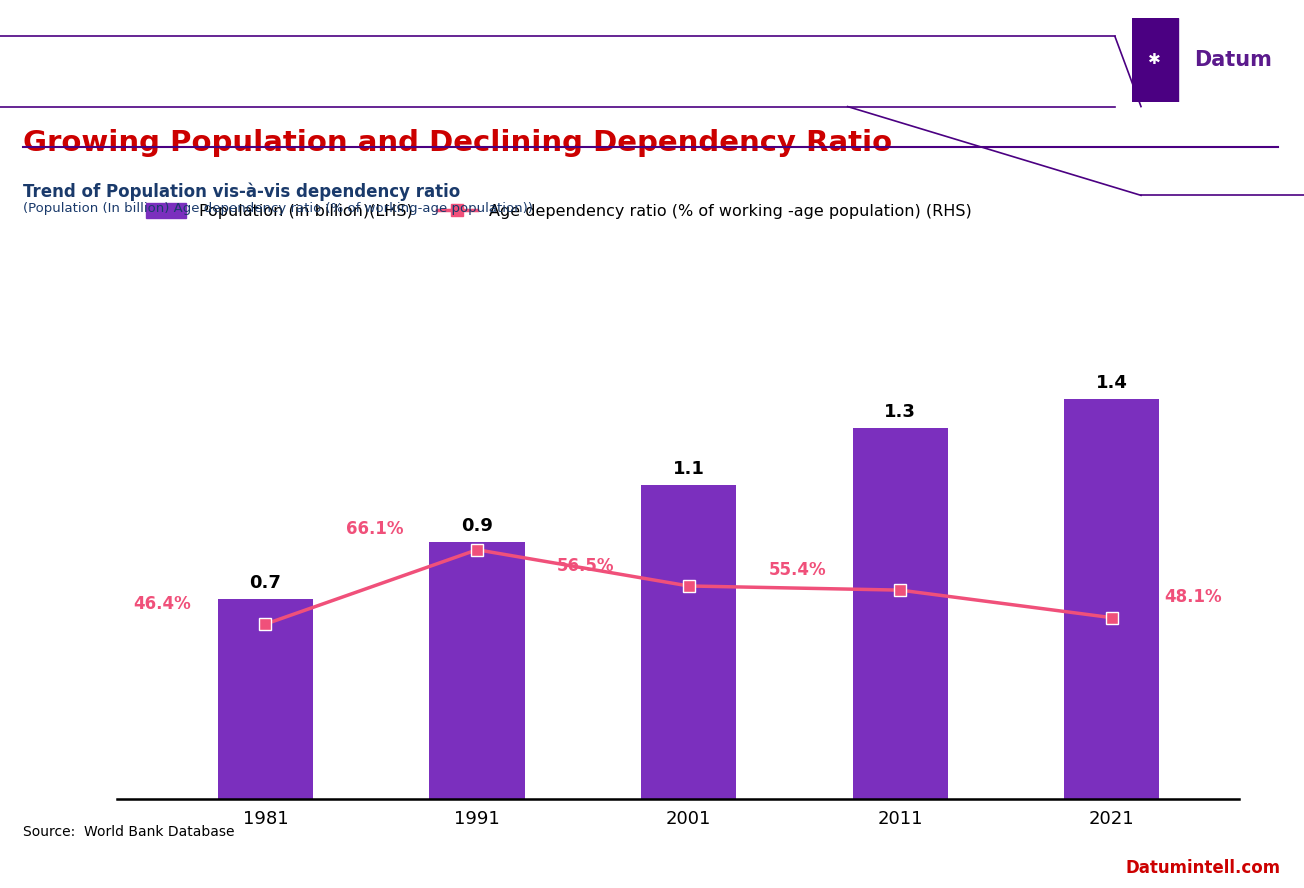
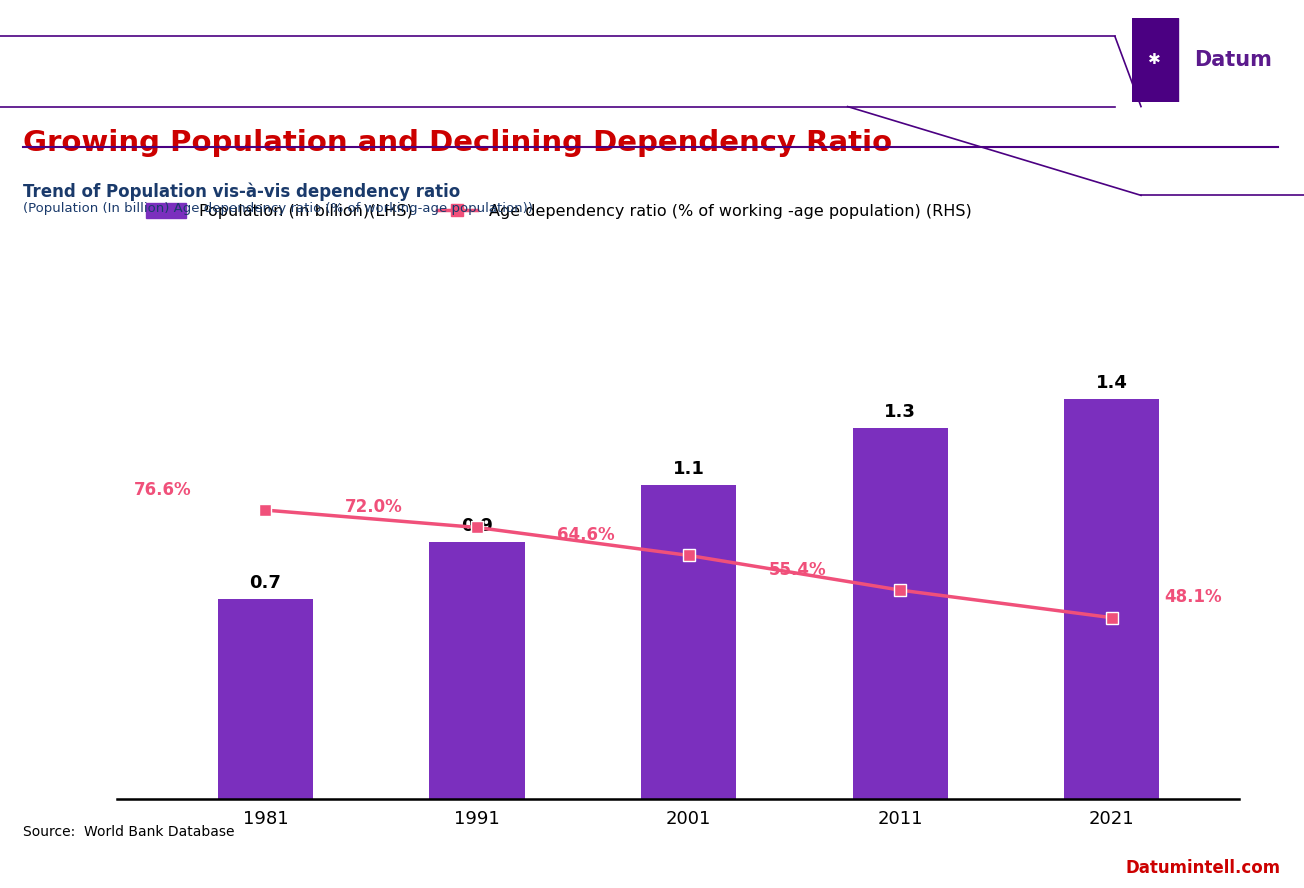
Age dependency ratio (% of working -age population) (RHS)/1981: 46.4% -> 76.6%
Age dependency ratio (% of working -age population) (RHS)/1991: 66.1% -> 72.0%
Age dependency ratio (% of working -age population) (RHS)/2001: 56.5% -> 64.6%
